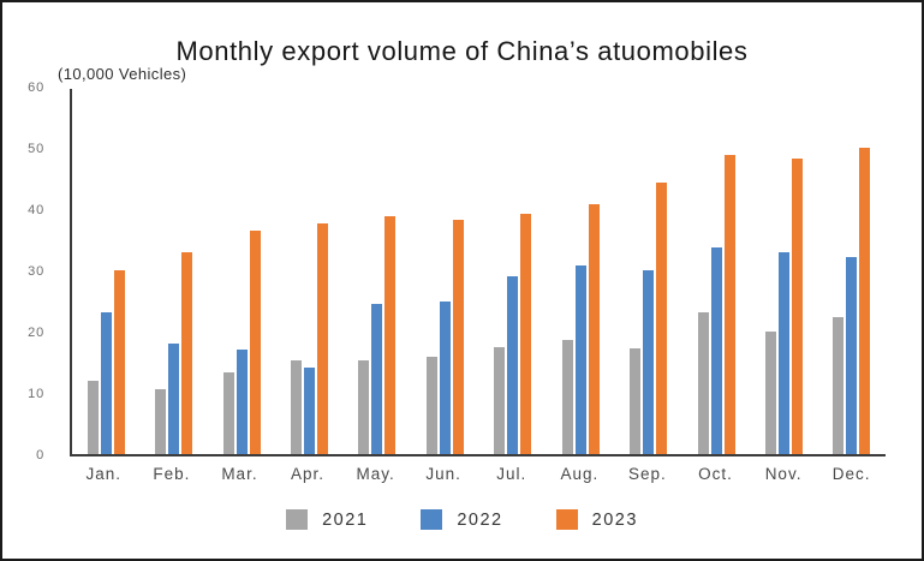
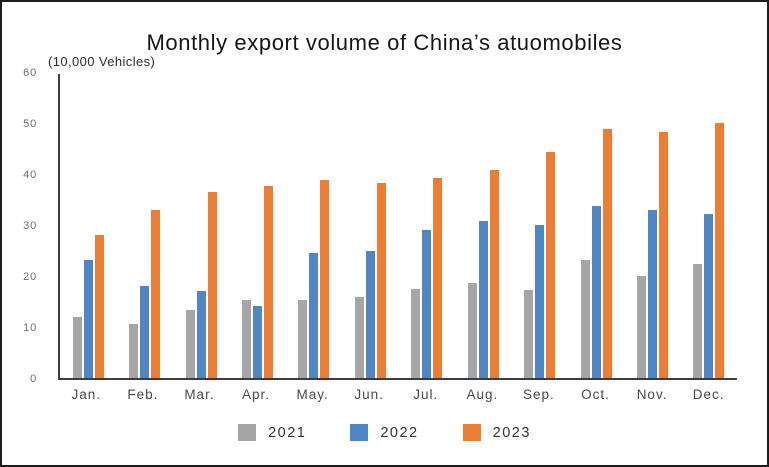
2023/Jan.: 30 -> 28
